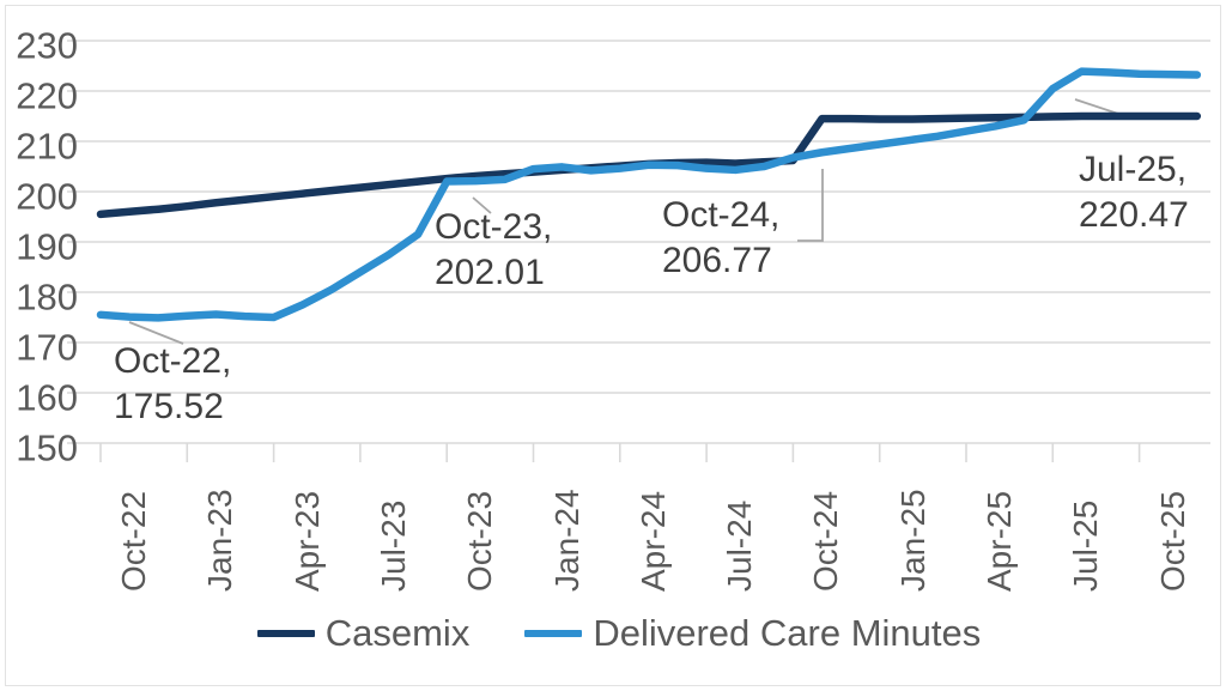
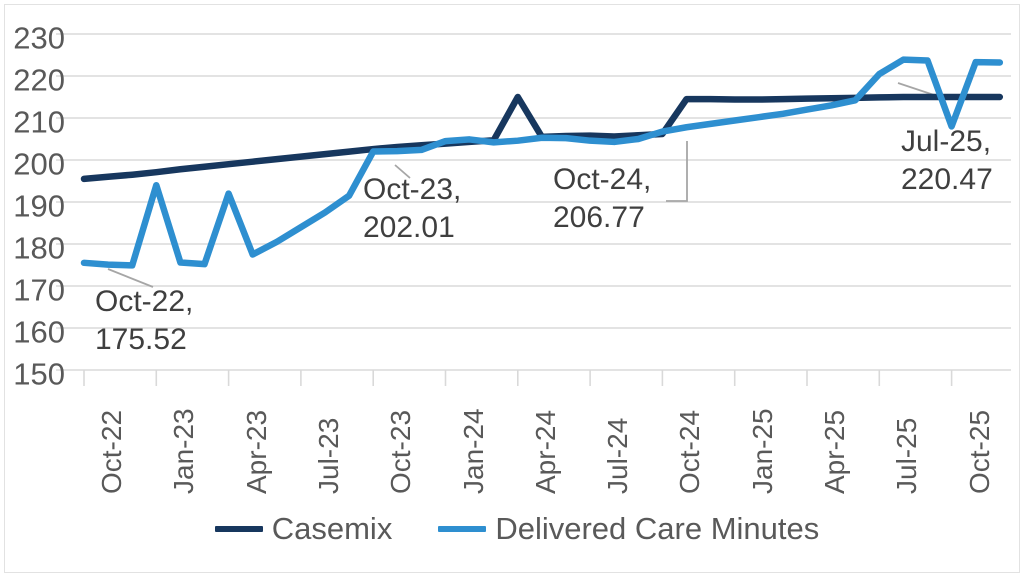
Delivered Care Minutes/Jan-23: 175 -> 194
Delivered Care Minutes/Apr-23: 175 -> 192
Casemix/Apr-24: 205 -> 215
Delivered Care Minutes/Oct-25: 223 -> 208
